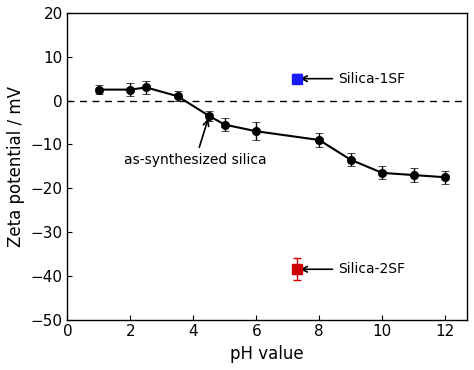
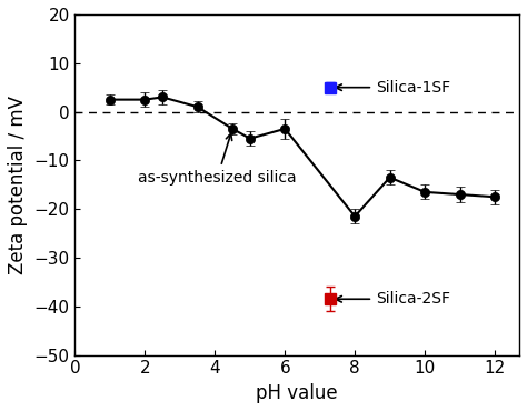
6: -7.0 -> -3.5
8: -9.0 -> -21.5
